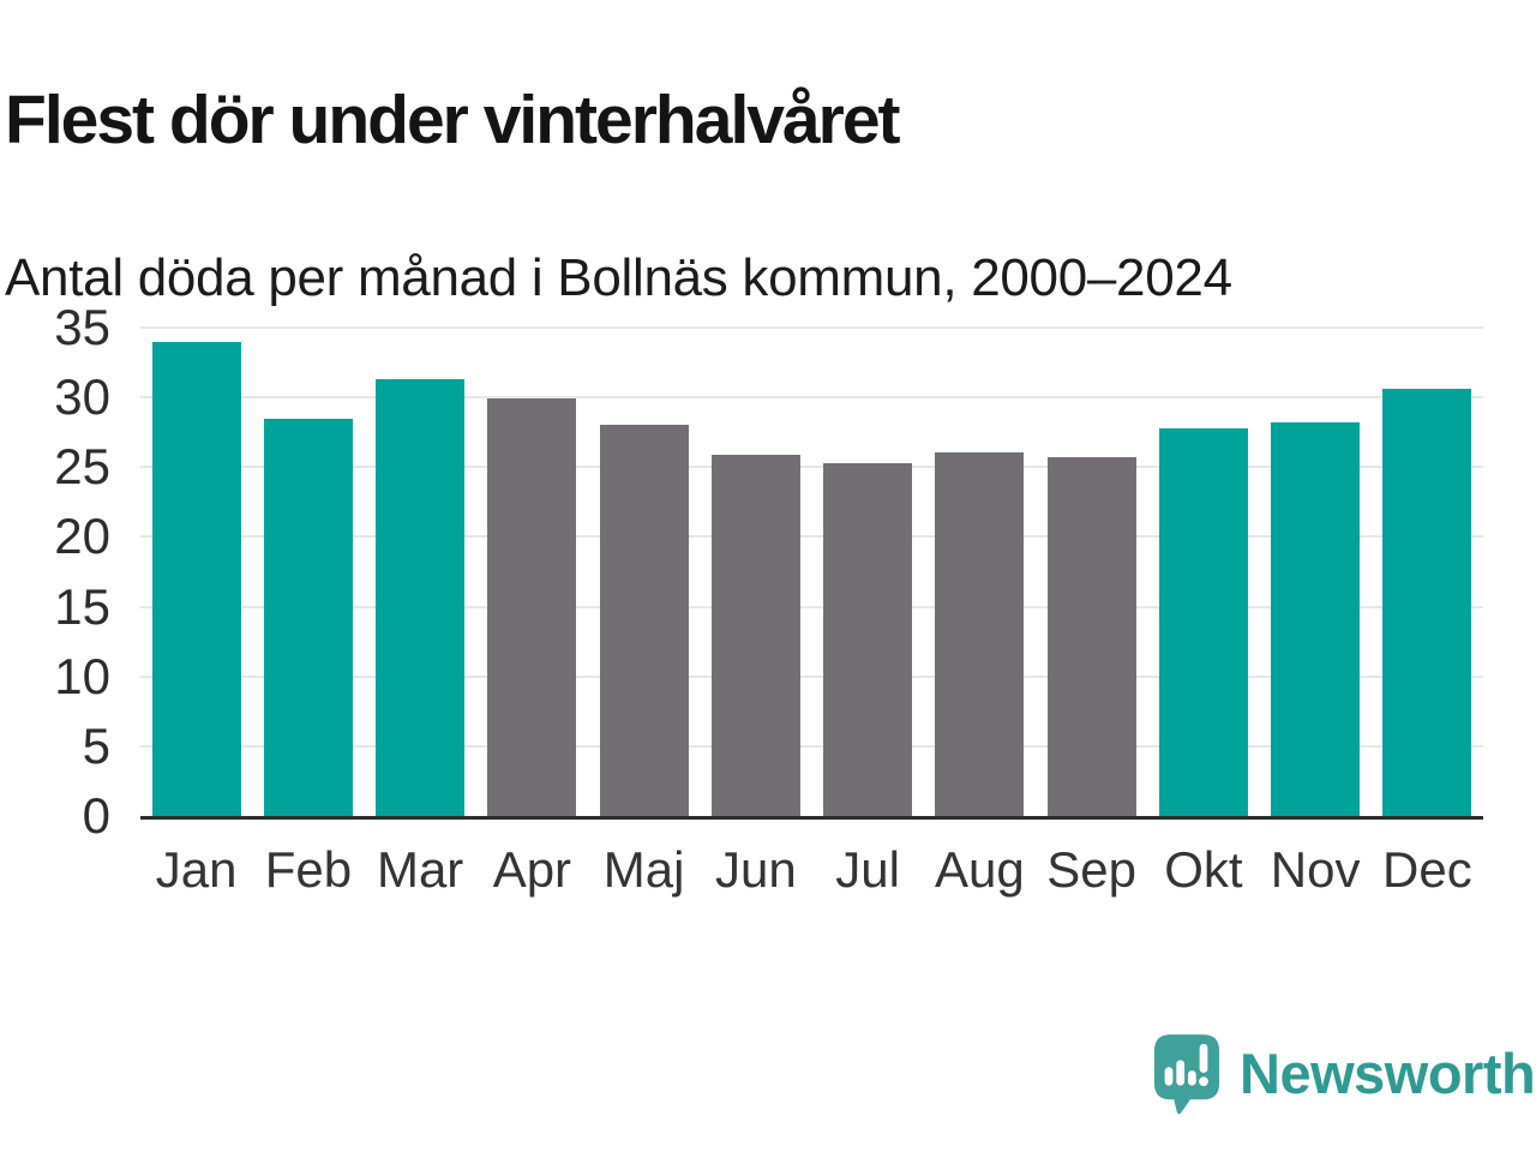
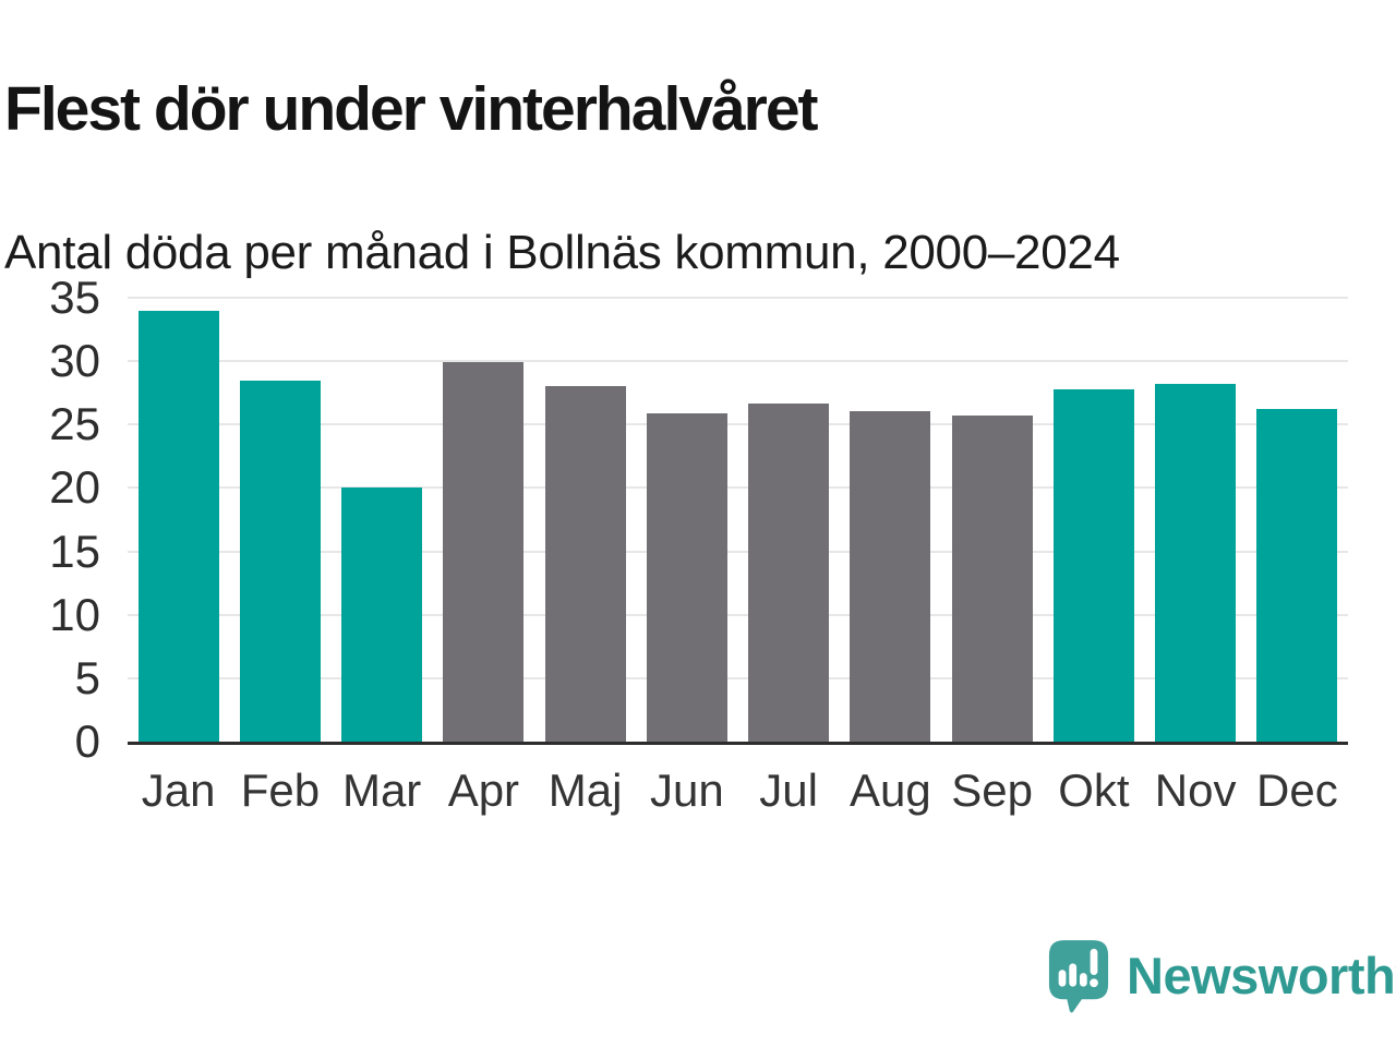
Mar: 31.3 -> 20.0
Jul: 25.3 -> 26.7
Dec: 30.6 -> 26.2
